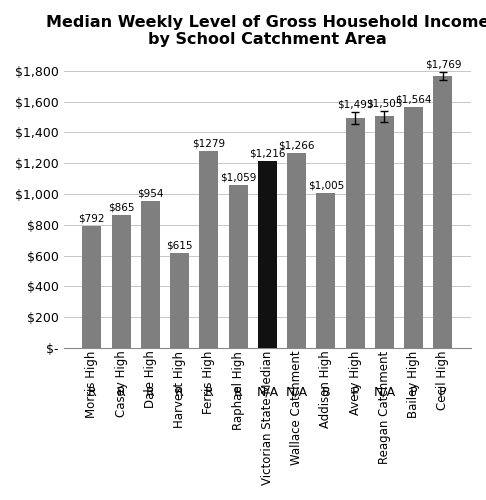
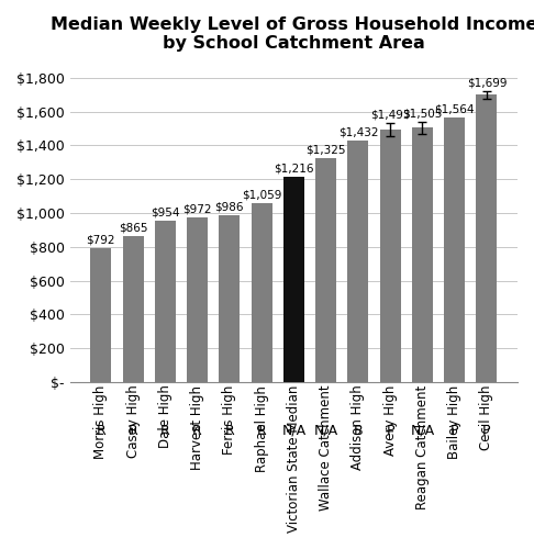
Harvest High: $615 -> $972
Ferris High: $1279 -> $986
Wallace Catchment: $1,266 -> $1,325
Addison High: $1,005 -> $1,432
Cecil High: $1,769 -> $1,699
